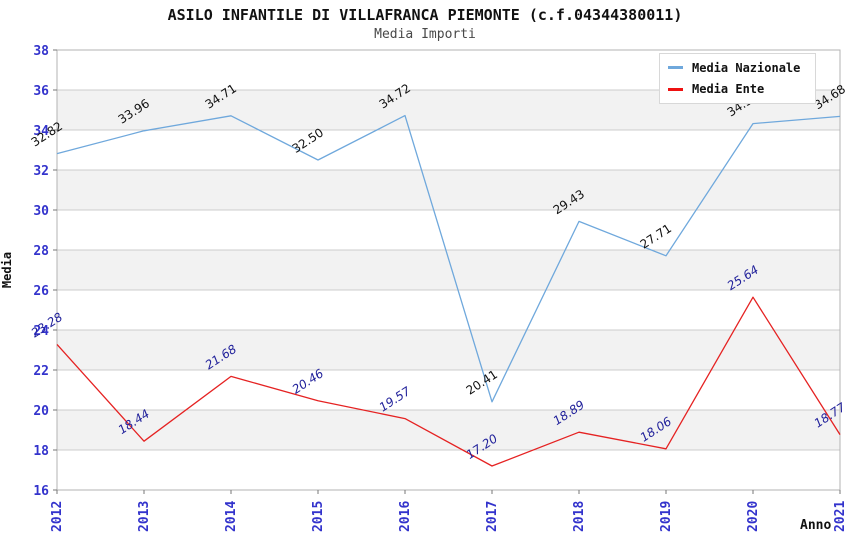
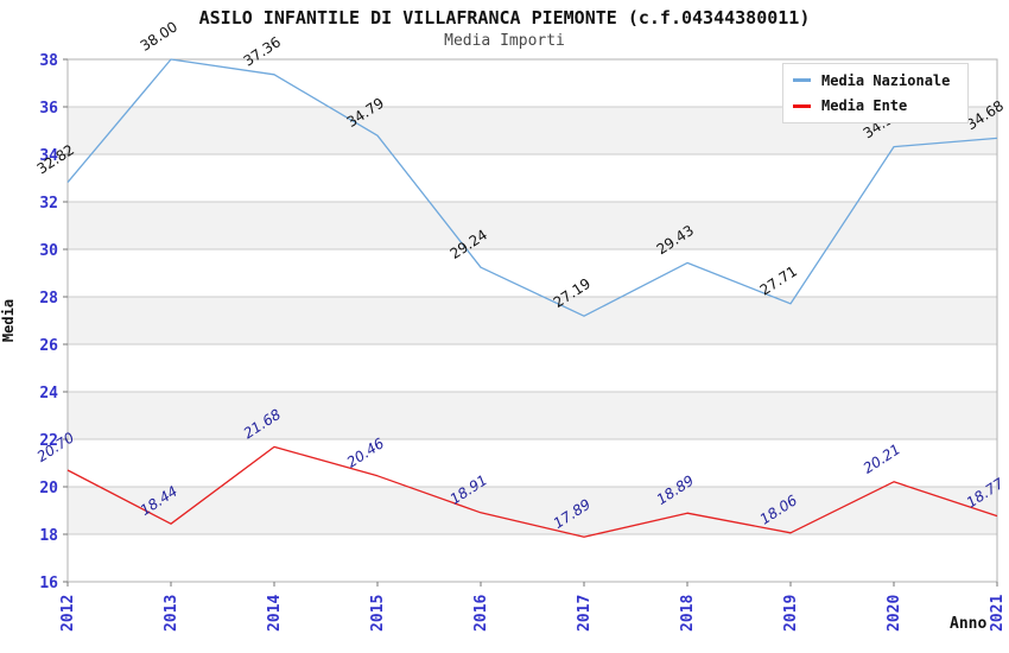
Media Ente/2012: 23.28 -> 20.70
Media Nazionale/2013: 33.96 -> 38.00
Media Nazionale/2014: 34.71 -> 37.36
Media Nazionale/2015: 32.50 -> 34.79
Media Nazionale/2016: 34.72 -> 29.24
Media Ente/2016: 19.57 -> 18.91
Media Nazionale/2017: 20.41 -> 27.19
Media Ente/2017: 17.20 -> 17.89
Media Ente/2020: 25.64 -> 20.21
